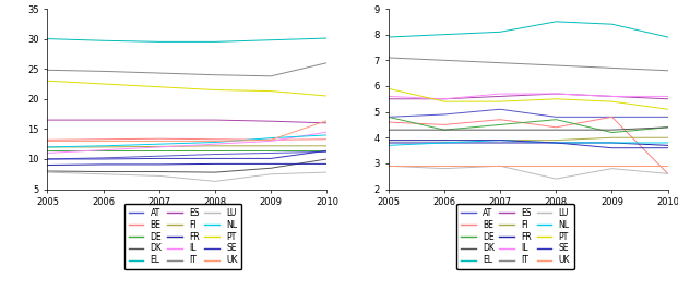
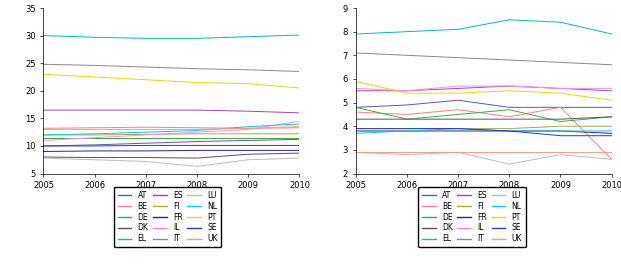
DK/2010: 10.0 -> 8.7
IT/2010: 26.0 -> 23.5
SE/2010: 11.4 -> 10.1
UK/2010: 16.4 -> 13.5
